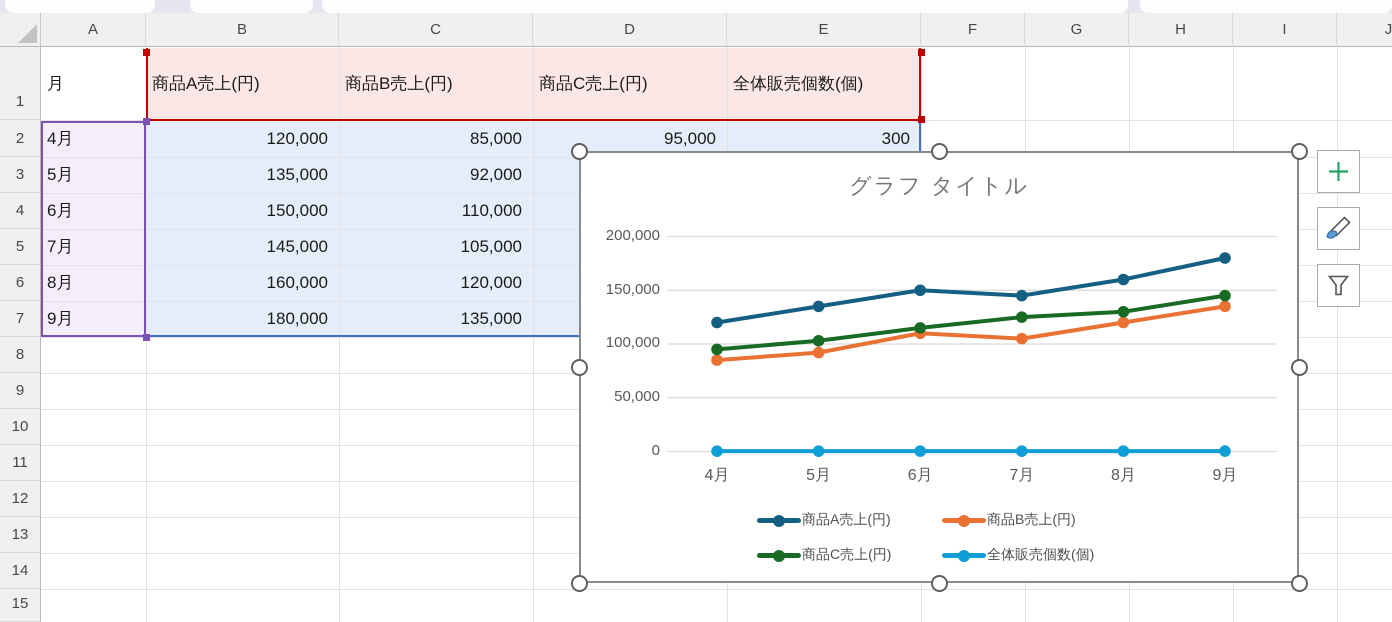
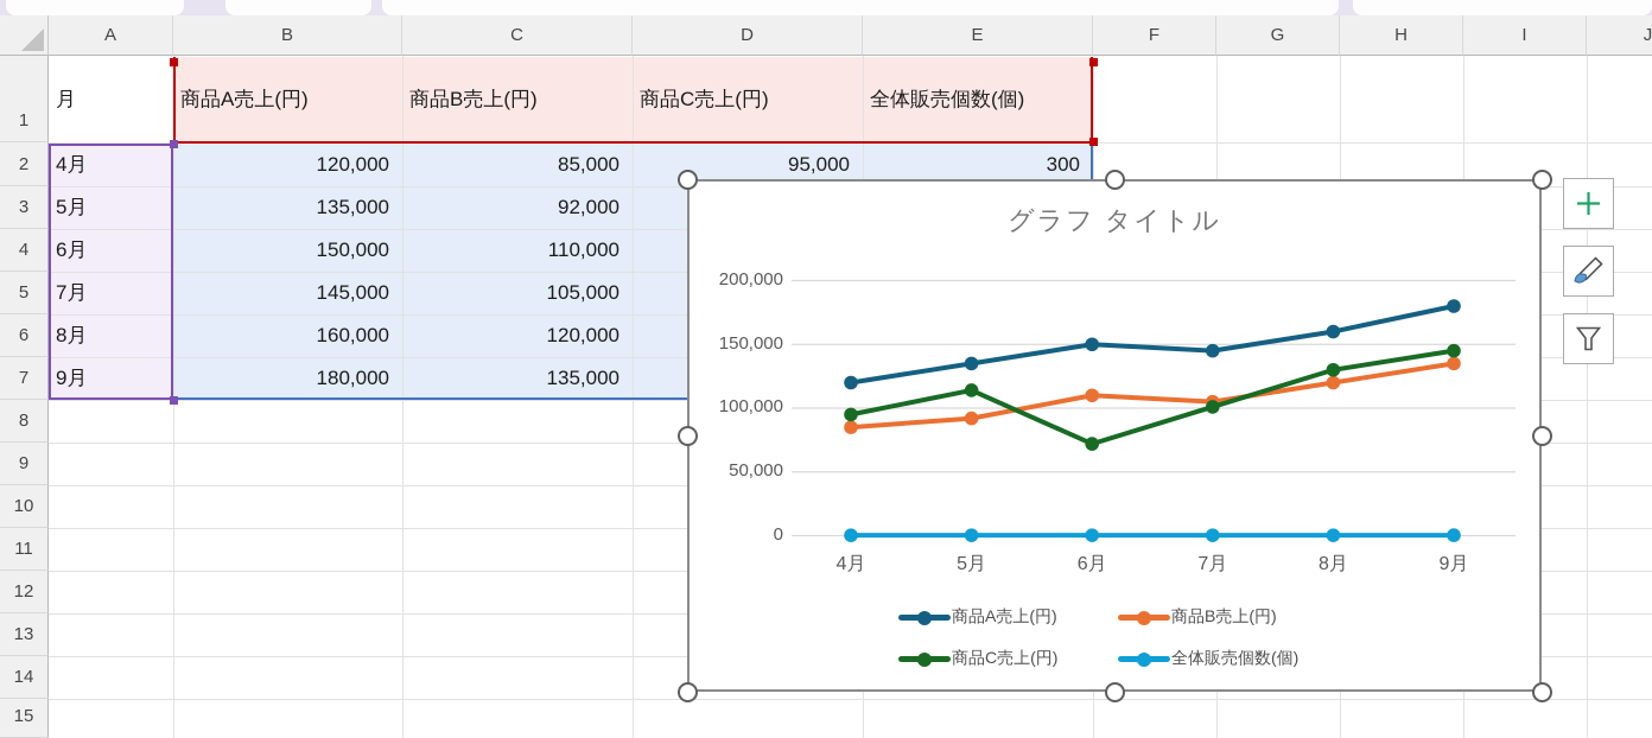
商品C売上(円)/5月: 103000 -> 114000
商品C売上(円)/6月: 115000 -> 72000
商品C売上(円)/7月: 125000 -> 101000
